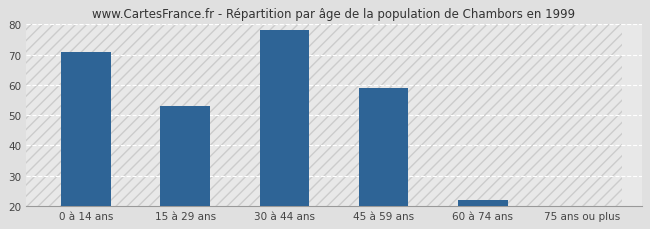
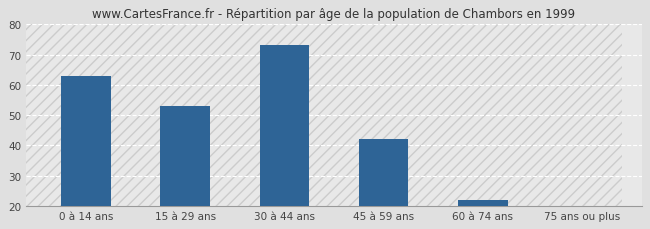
0 à 14 ans: 71 -> 63
30 à 44 ans: 78 -> 73
45 à 59 ans: 59 -> 42
